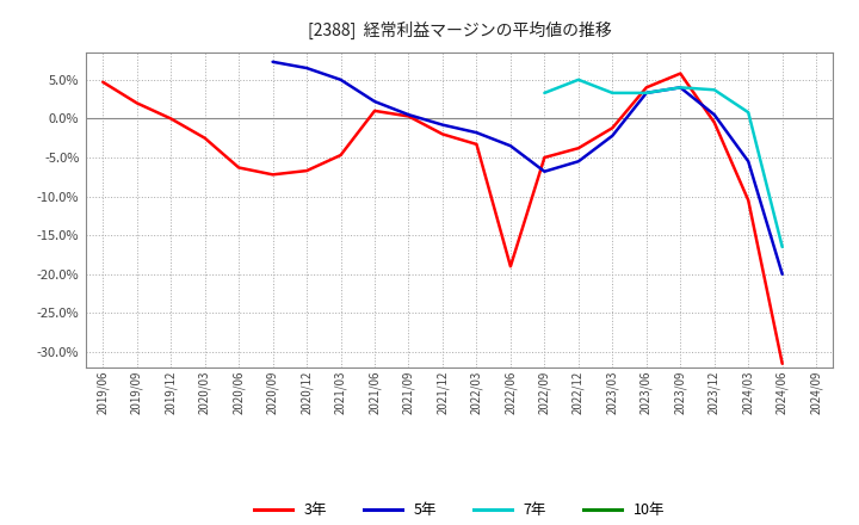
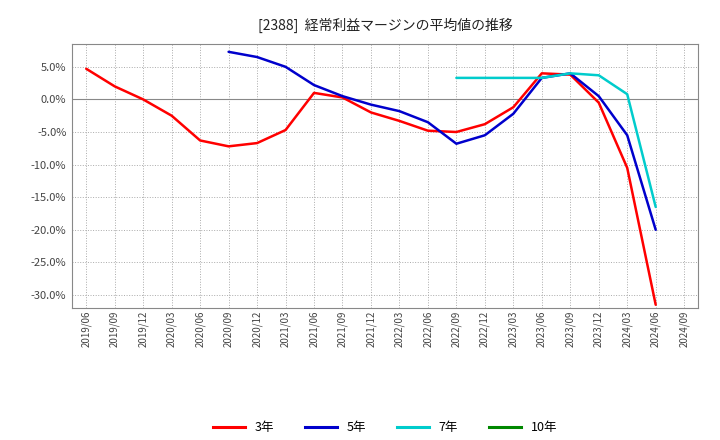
3年/2022/06: -19.0% -> -4.8%
7年/2022/12: 5.0% -> 3.3%
3年/2023/09: 5.8% -> 3.8%
